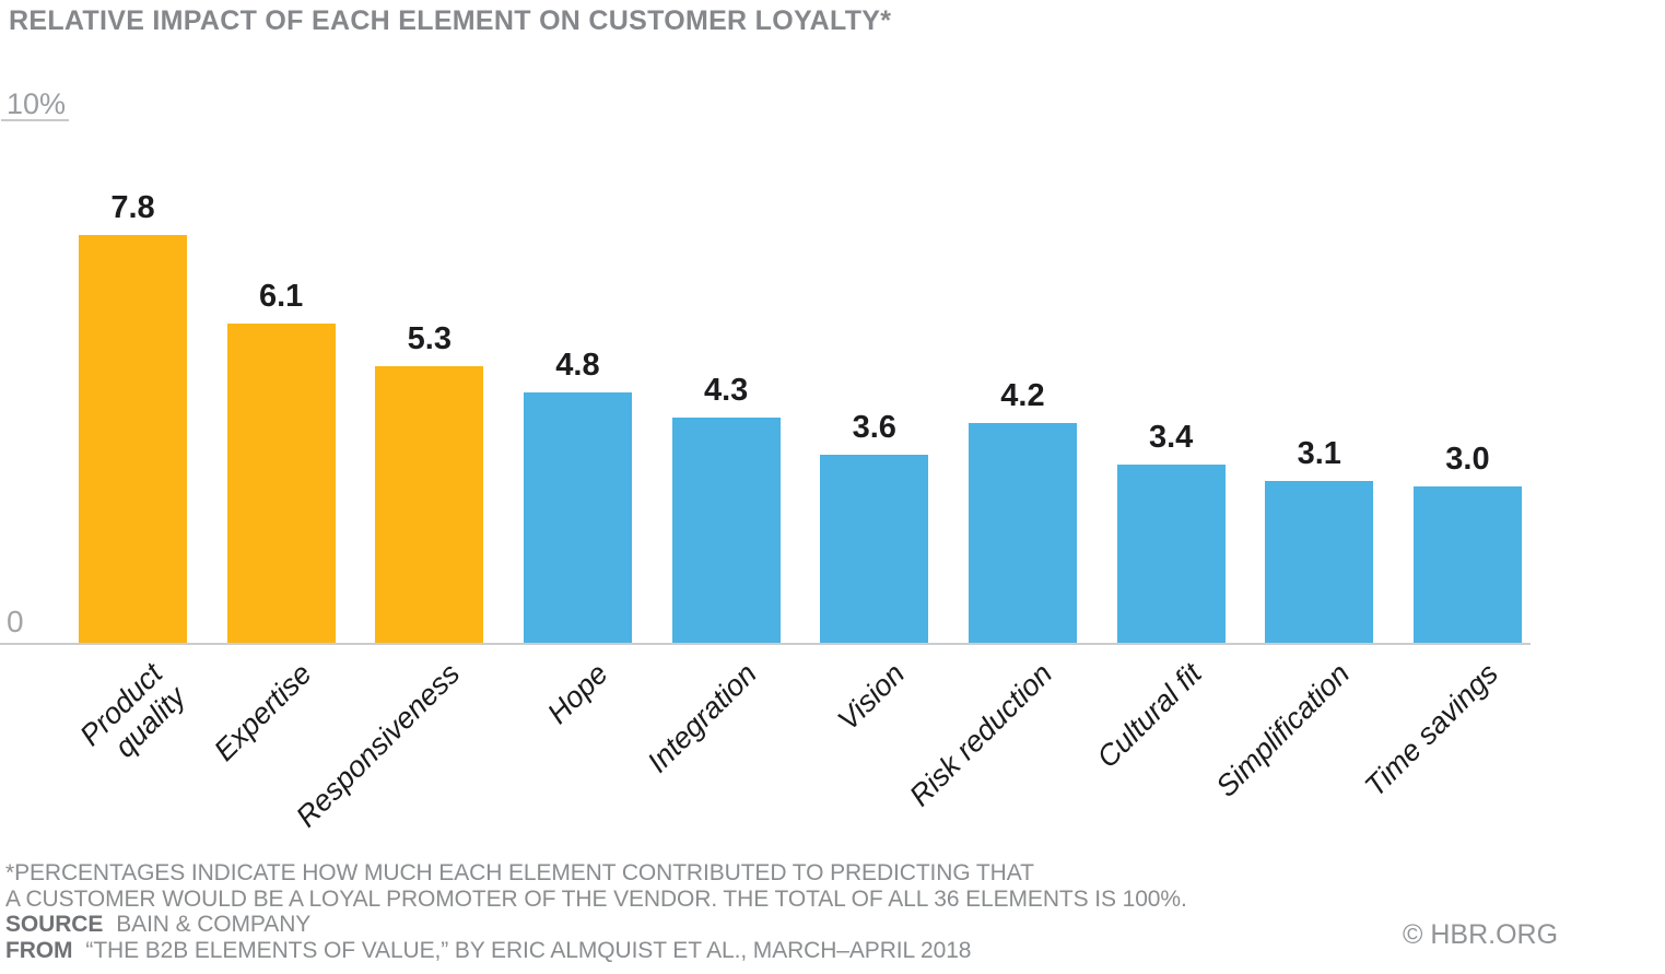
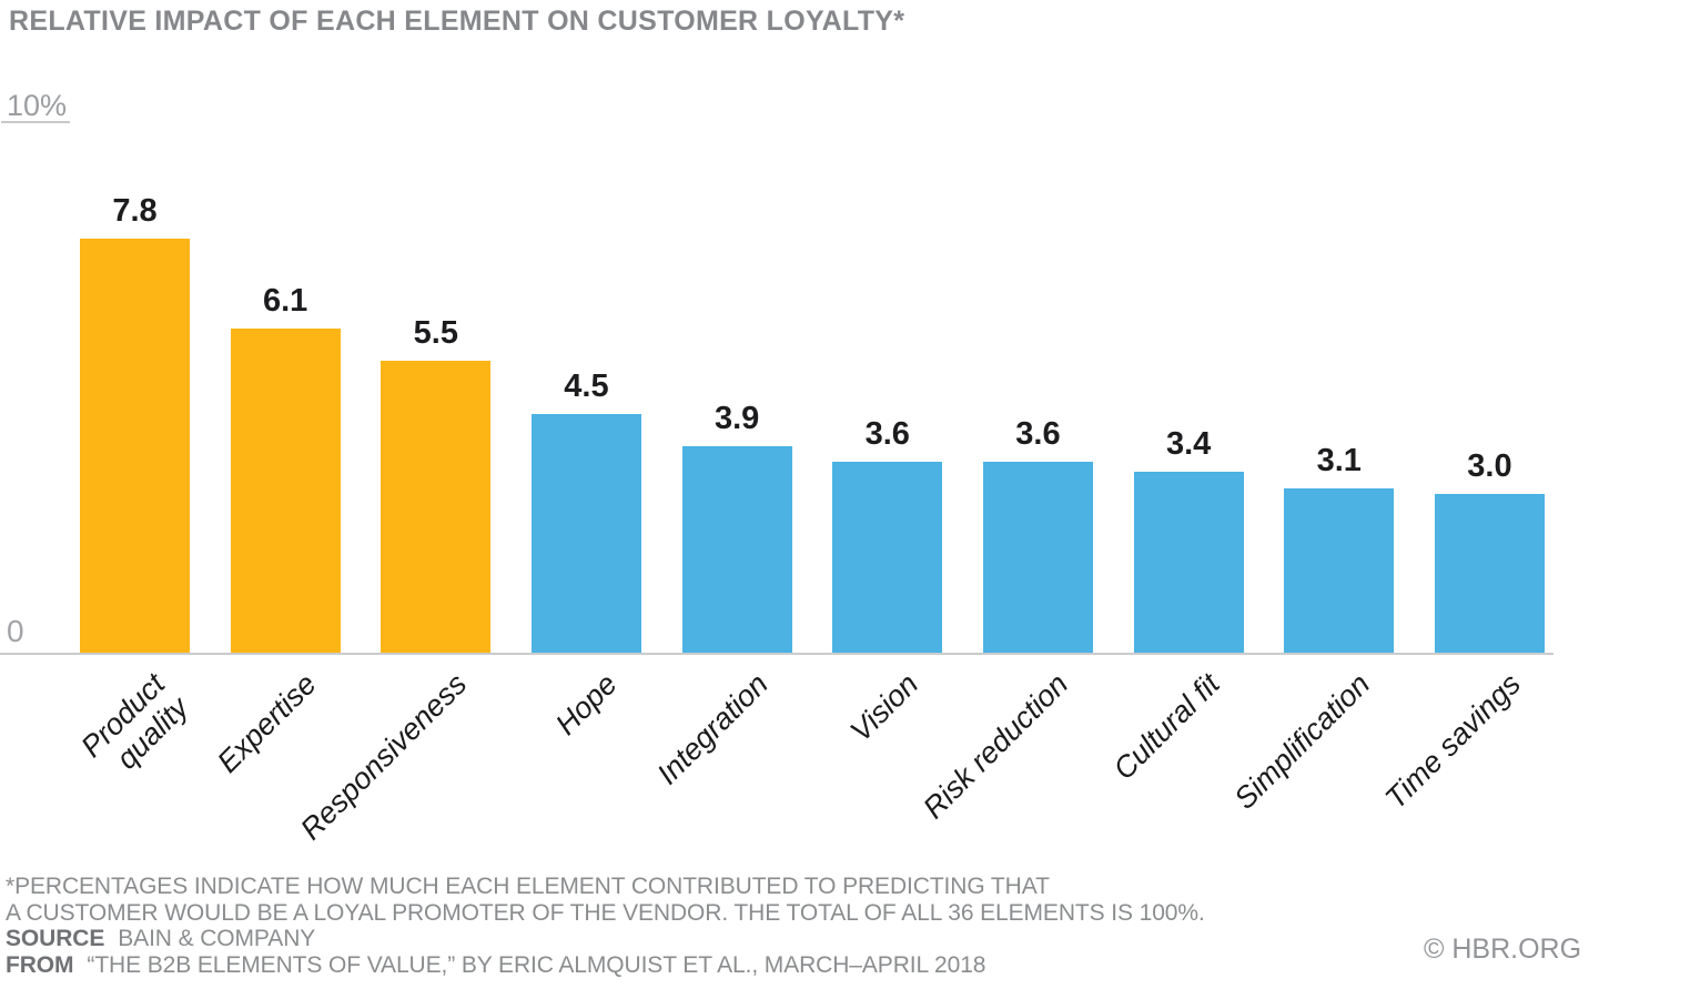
Responsiveness: 5.3 -> 5.5
Hope: 4.8 -> 4.5
Integration: 4.3 -> 3.9
Risk reduction: 4.2 -> 3.6
